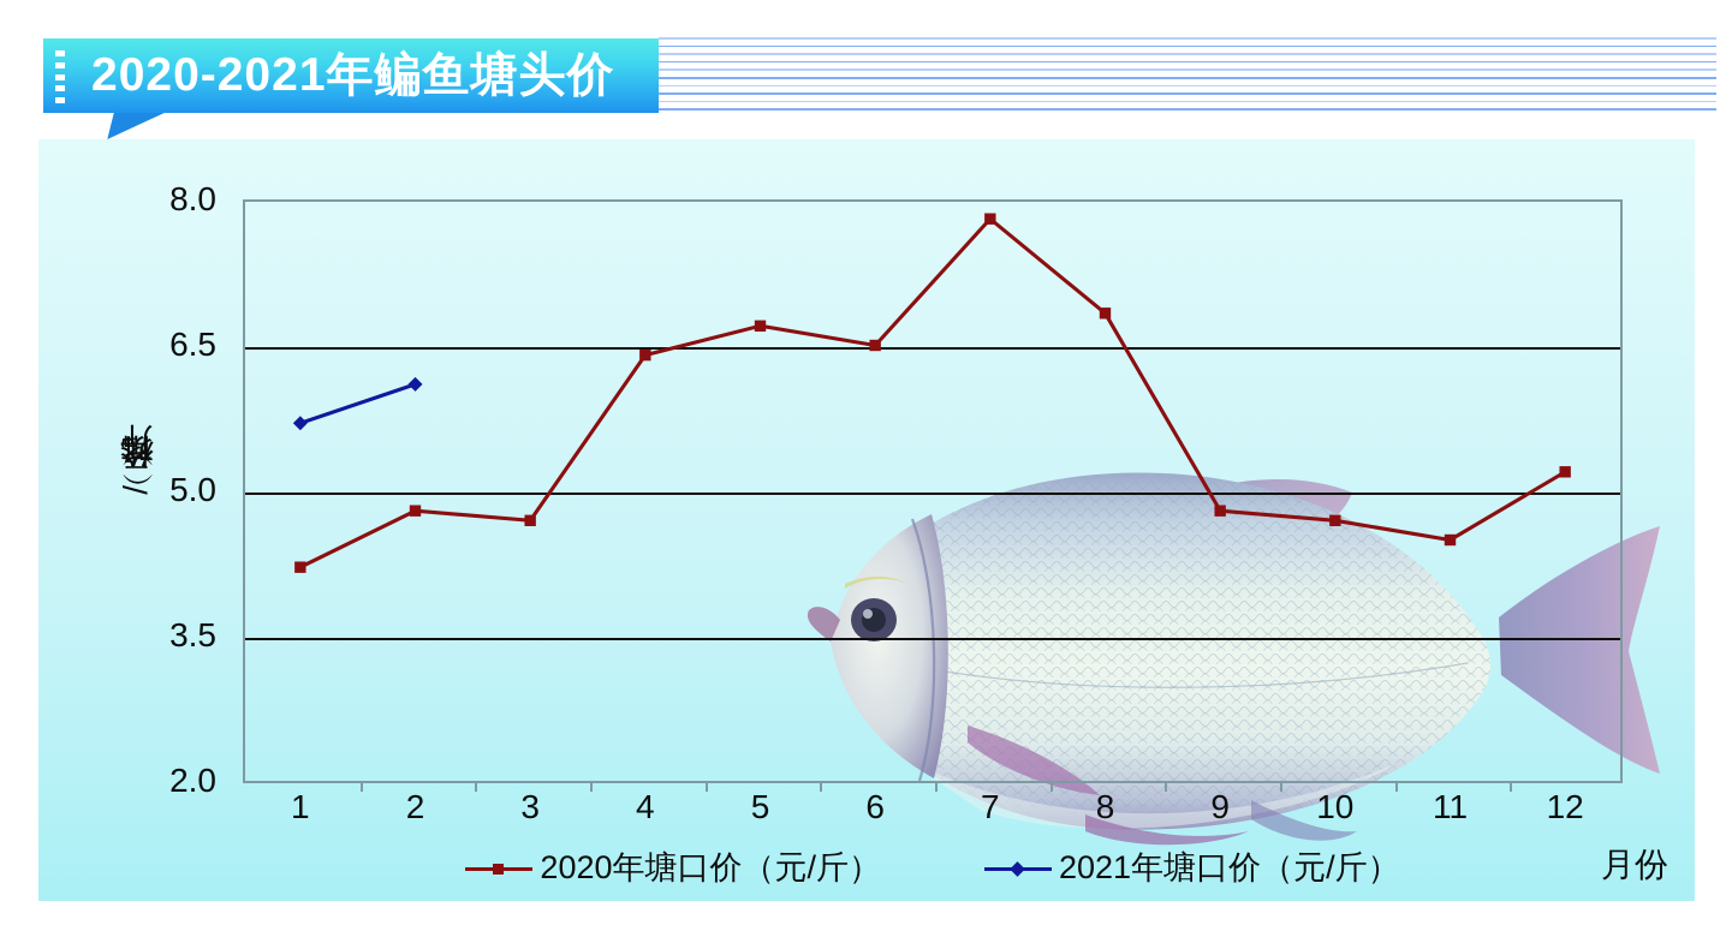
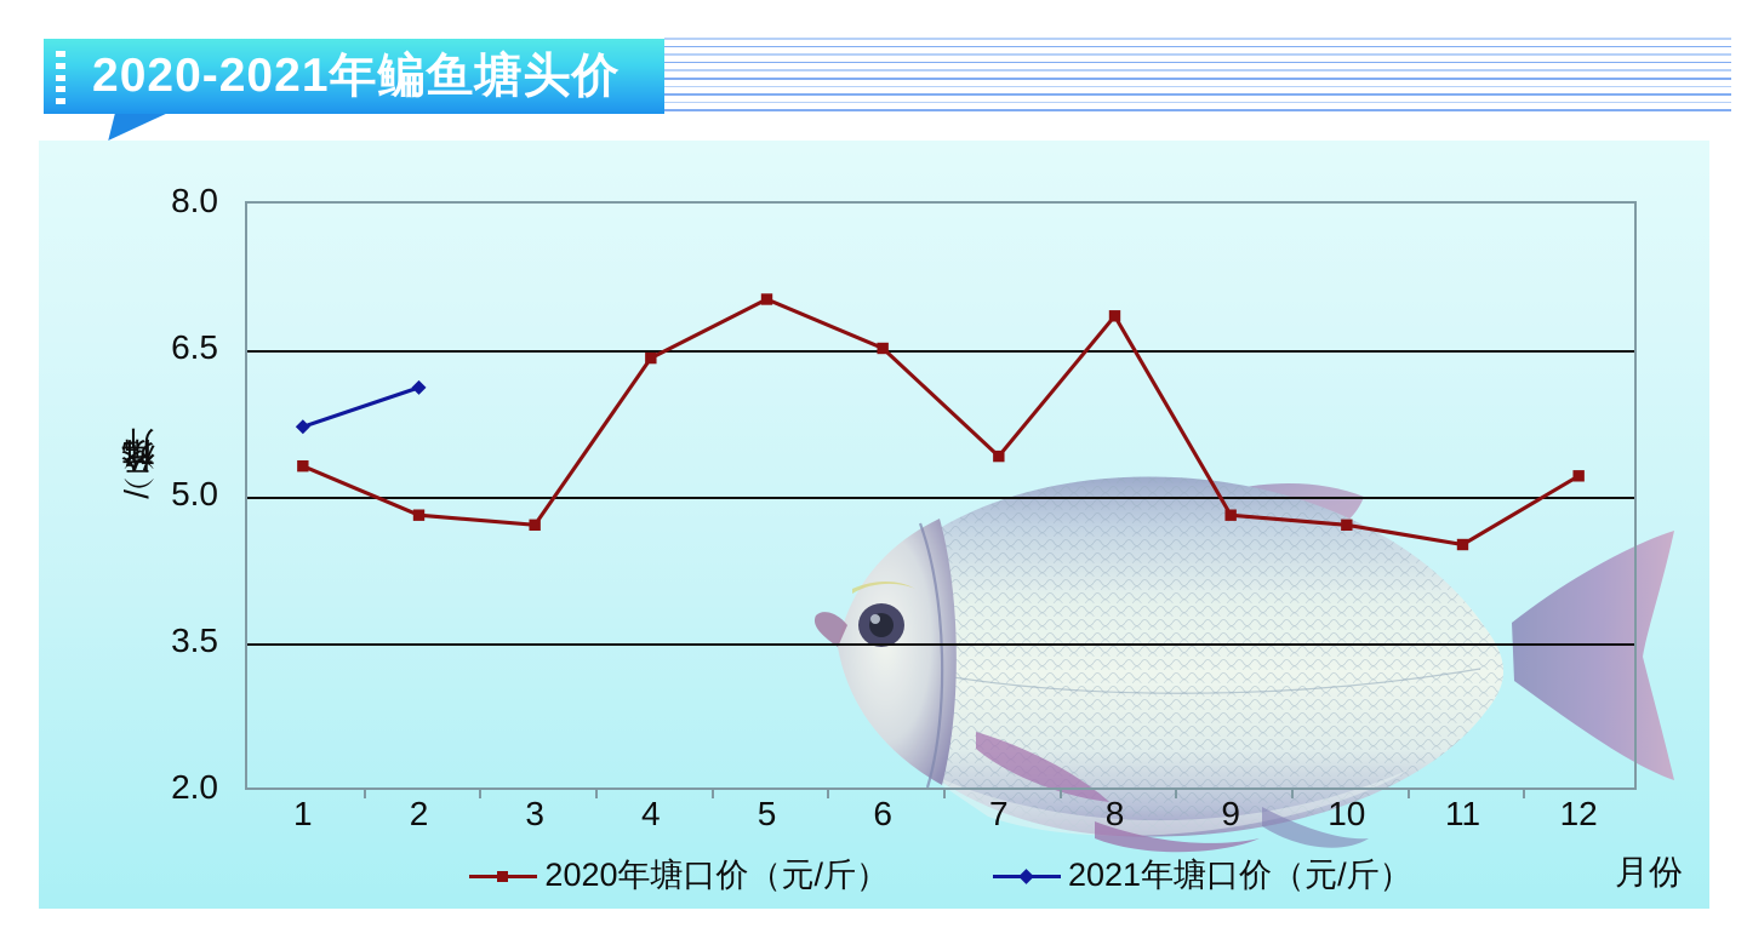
2020年塘口价（元/斤）/1: 4.2 -> 5.3
2020年塘口价（元/斤）/5: 6.7 -> 7.0
2020年塘口价（元/斤）/7: 7.8 -> 5.4
